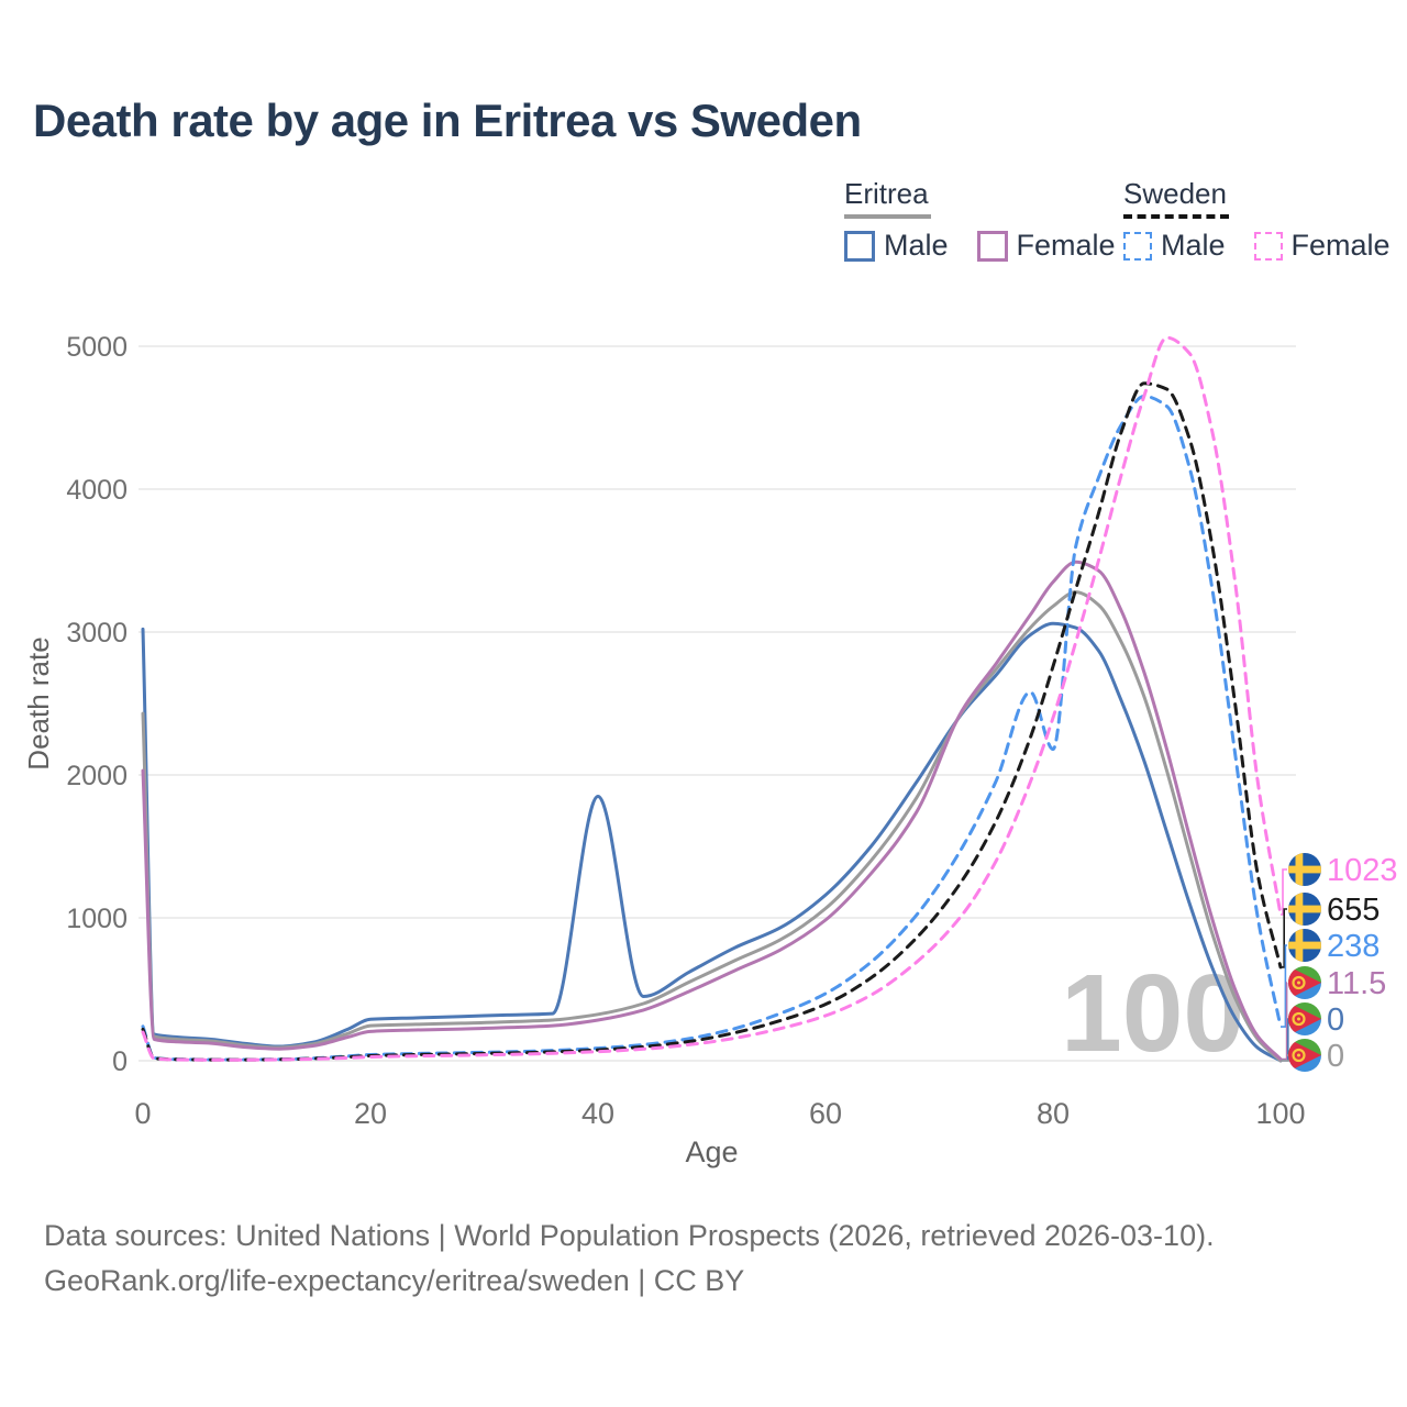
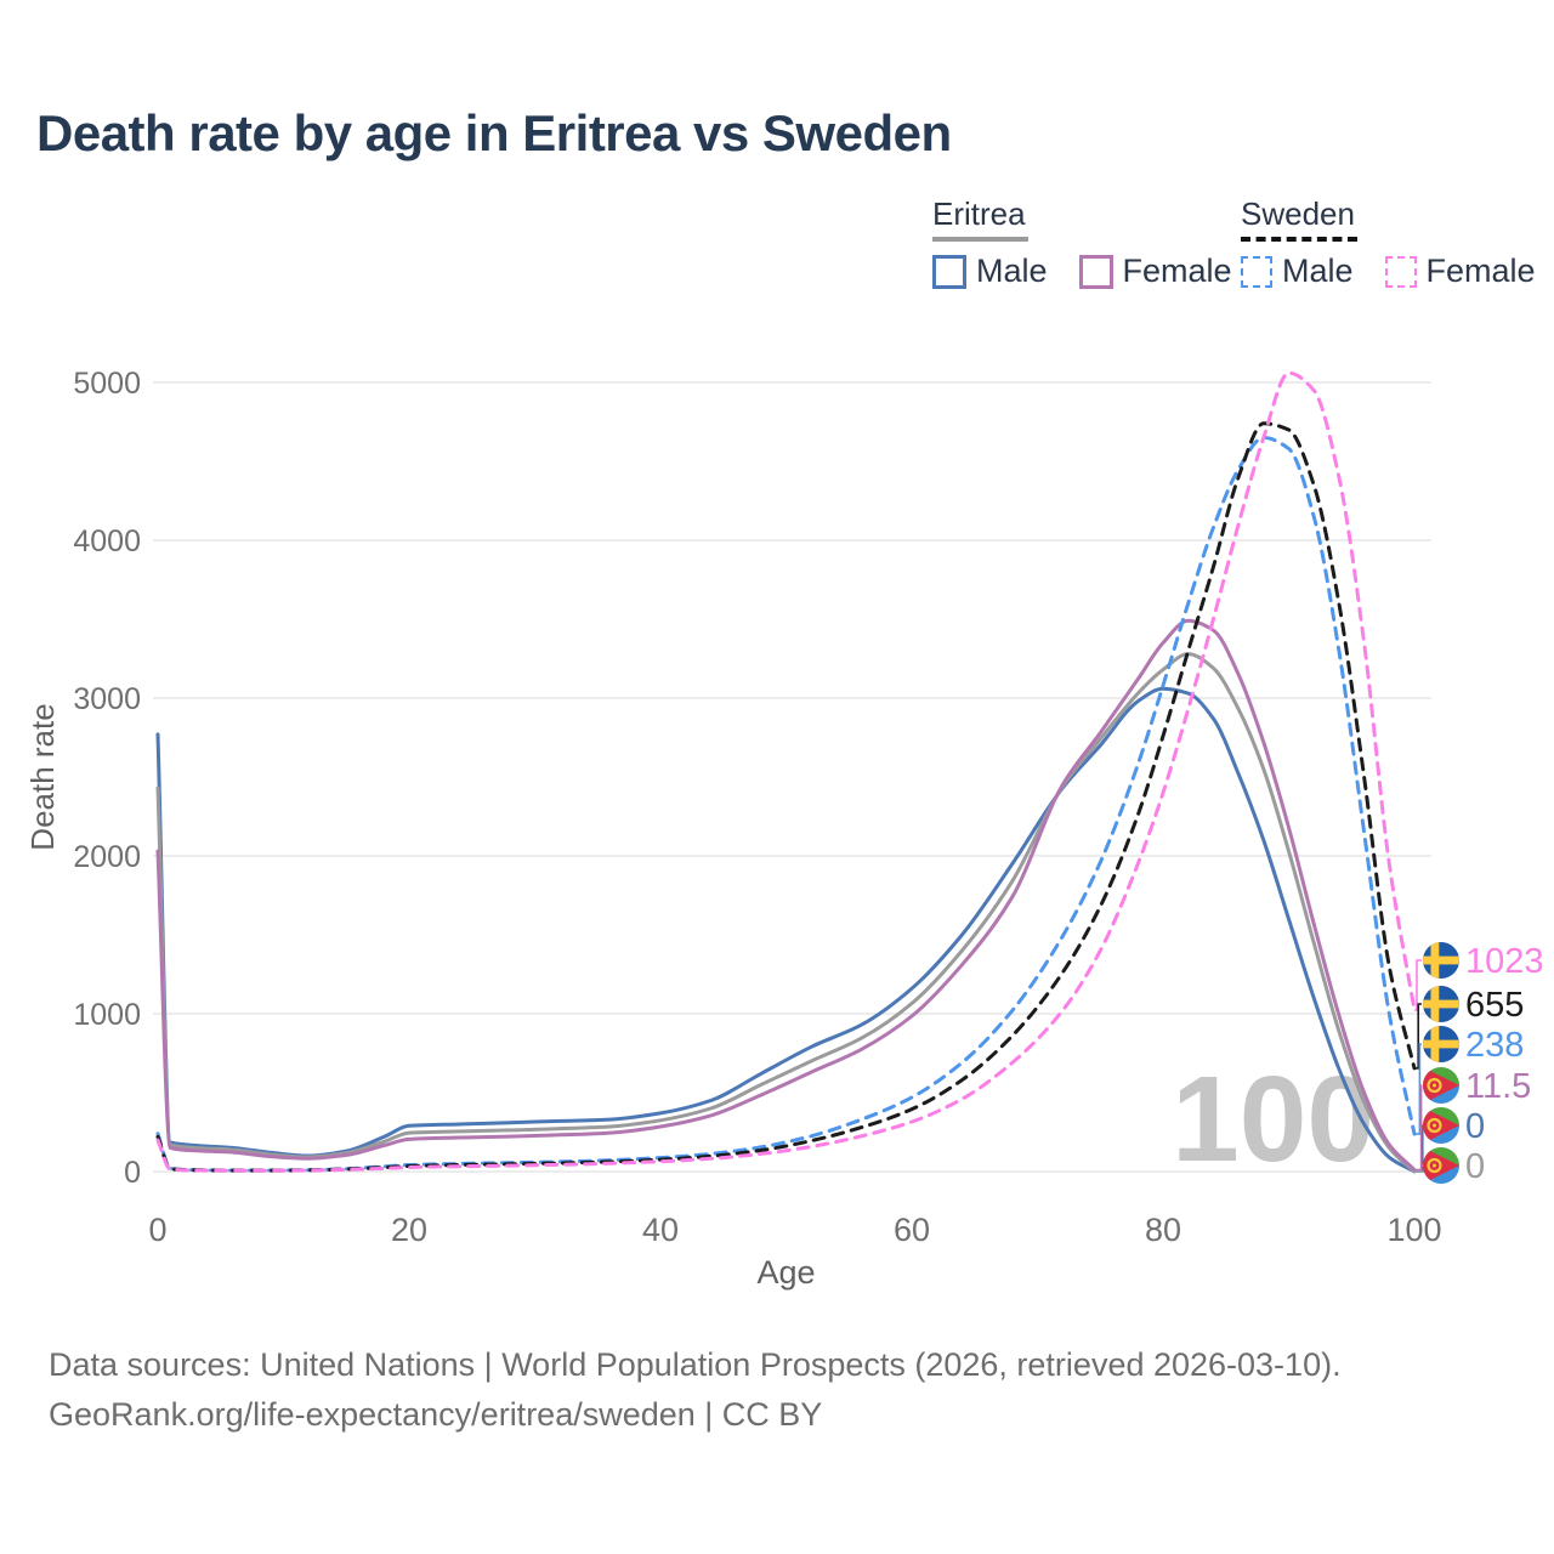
Eritrea Male/0: 3020 -> 2770
Eritrea Male/40: 1850 -> 370
Sweden Male/80: 2180 -> 3080
